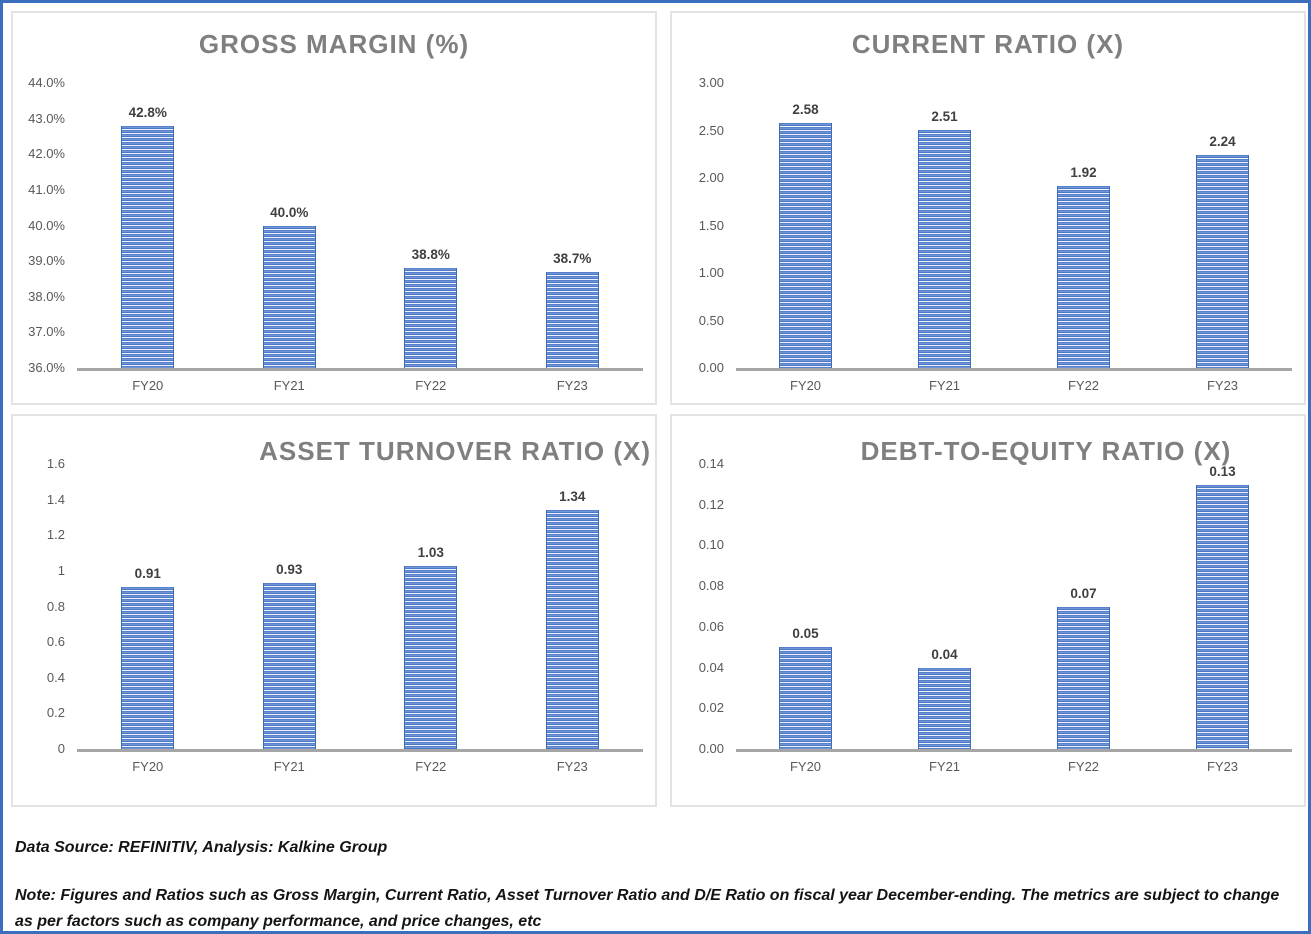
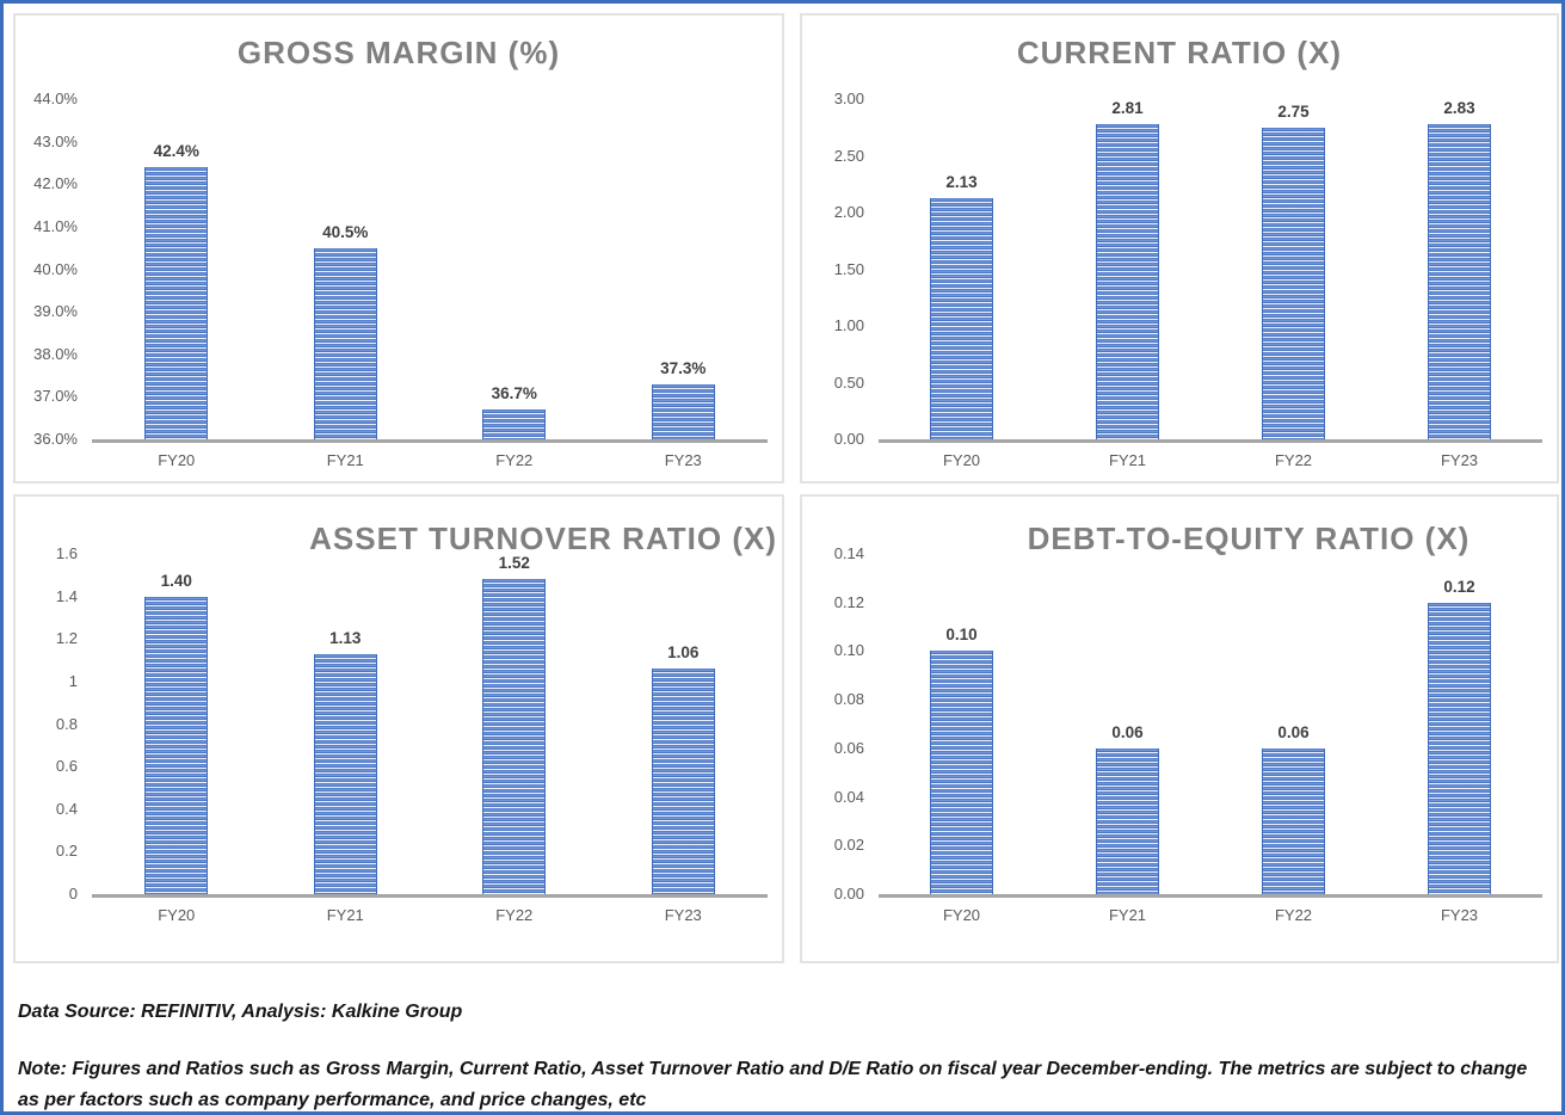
GROSS MARGIN (%)/FY20: 42.8% -> 42.4%
GROSS MARGIN (%)/FY21: 40.0% -> 40.5%
GROSS MARGIN (%)/FY22: 38.8% -> 36.7%
GROSS MARGIN (%)/FY23: 38.7% -> 37.3%
CURRENT RATIO (X)/FY20: 2.58 -> 2.13
CURRENT RATIO (X)/FY21: 2.51 -> 2.81
CURRENT RATIO (X)/FY22: 1.92 -> 2.75
CURRENT RATIO (X)/FY23: 2.24 -> 2.83
ASSET TURNOVER RATIO (X)/FY20: 0.91 -> 1.40
ASSET TURNOVER RATIO (X)/FY21: 0.93 -> 1.13
ASSET TURNOVER RATIO (X)/FY22: 1.03 -> 1.52
ASSET TURNOVER RATIO (X)/FY23: 1.34 -> 1.06
DEBT-TO-EQUITY RATIO (X)/FY20: 0.05 -> 0.10
DEBT-TO-EQUITY RATIO (X)/FY21: 0.04 -> 0.06
DEBT-TO-EQUITY RATIO (X)/FY22: 0.07 -> 0.06
DEBT-TO-EQUITY RATIO (X)/FY23: 0.13 -> 0.12
